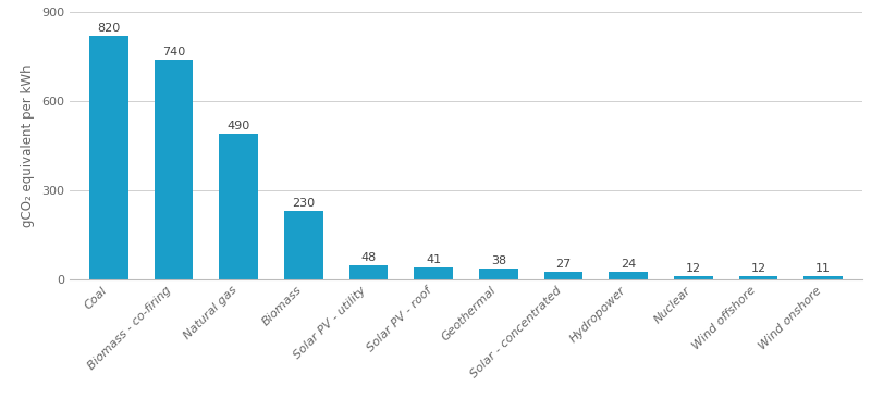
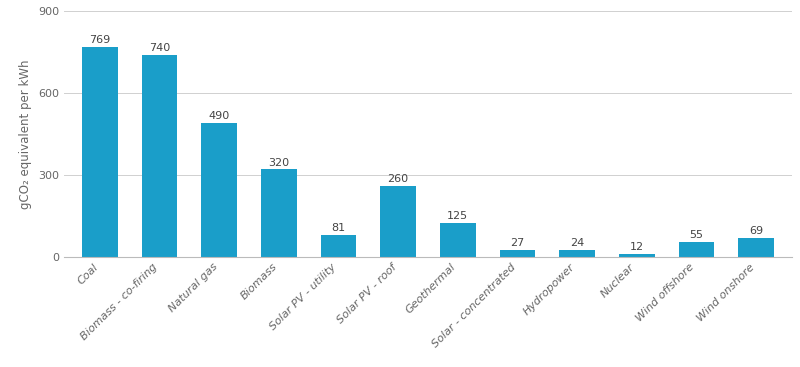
Coal: 820 -> 769
Biomass: 230 -> 320
Solar PV - utility: 48 -> 81
Solar PV - roof: 41 -> 260
Geothermal: 38 -> 125
Wind offshore: 12 -> 55
Wind onshore: 11 -> 69
